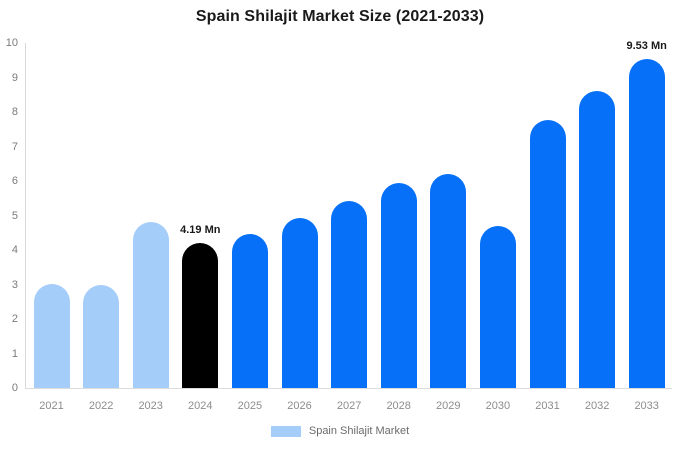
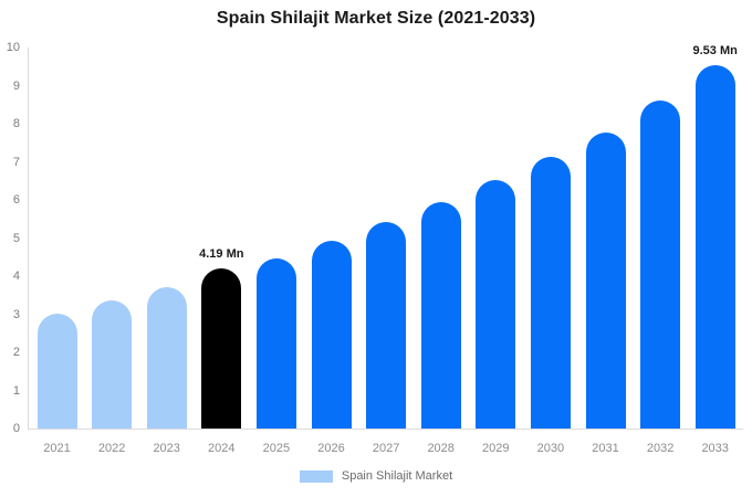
2022: 3.0 -> 3.4
2023: 4.8 -> 3.7
2029: 6.2 -> 6.5
2030: 4.7 -> 7.1
